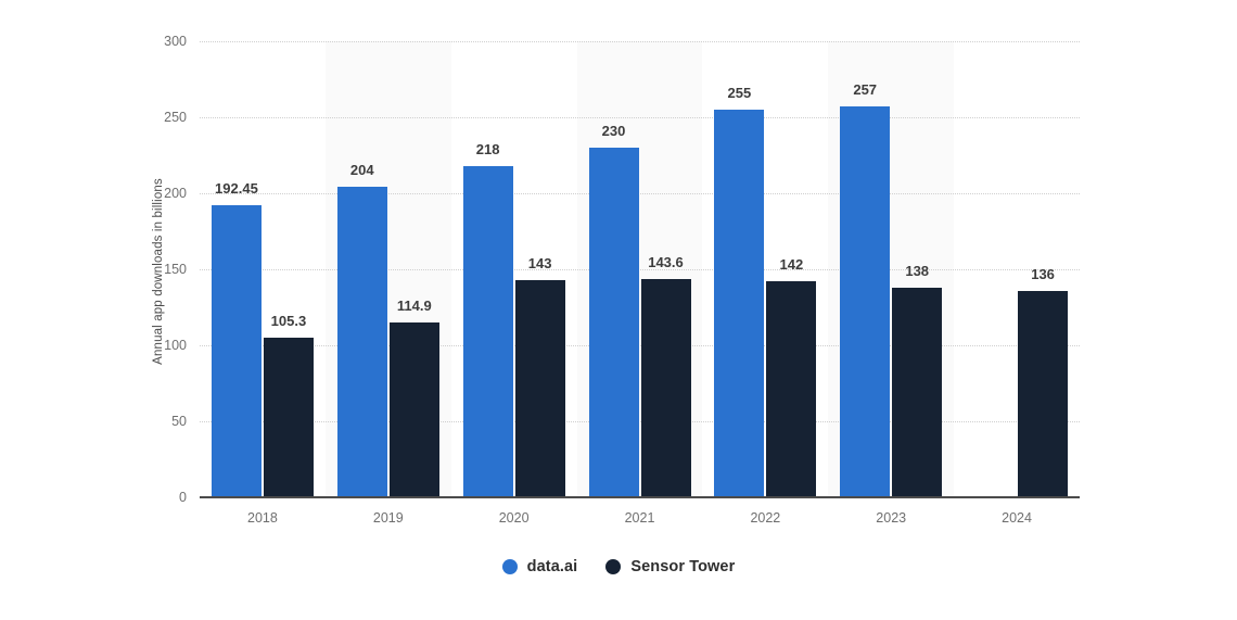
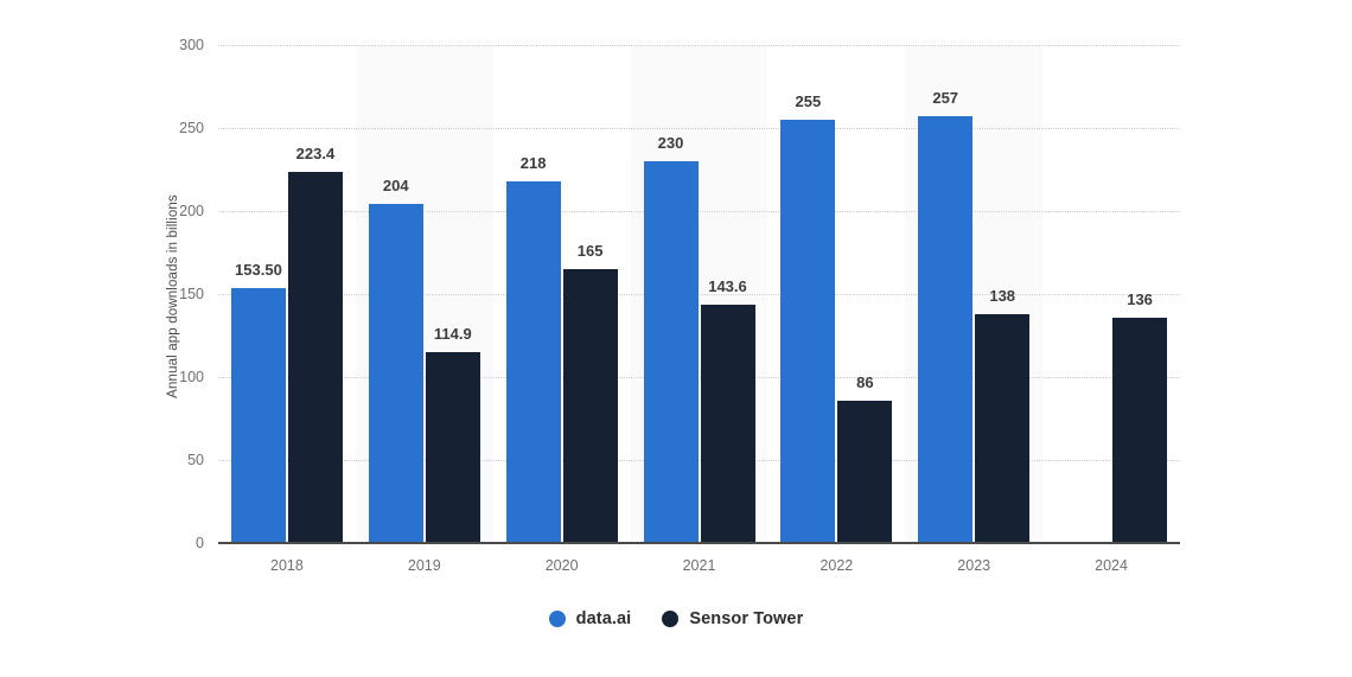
data.ai/2018: 192.45 -> 153.50
Sensor Tower/2018: 105.3 -> 223.4
Sensor Tower/2020: 143 -> 165
Sensor Tower/2022: 142 -> 86
